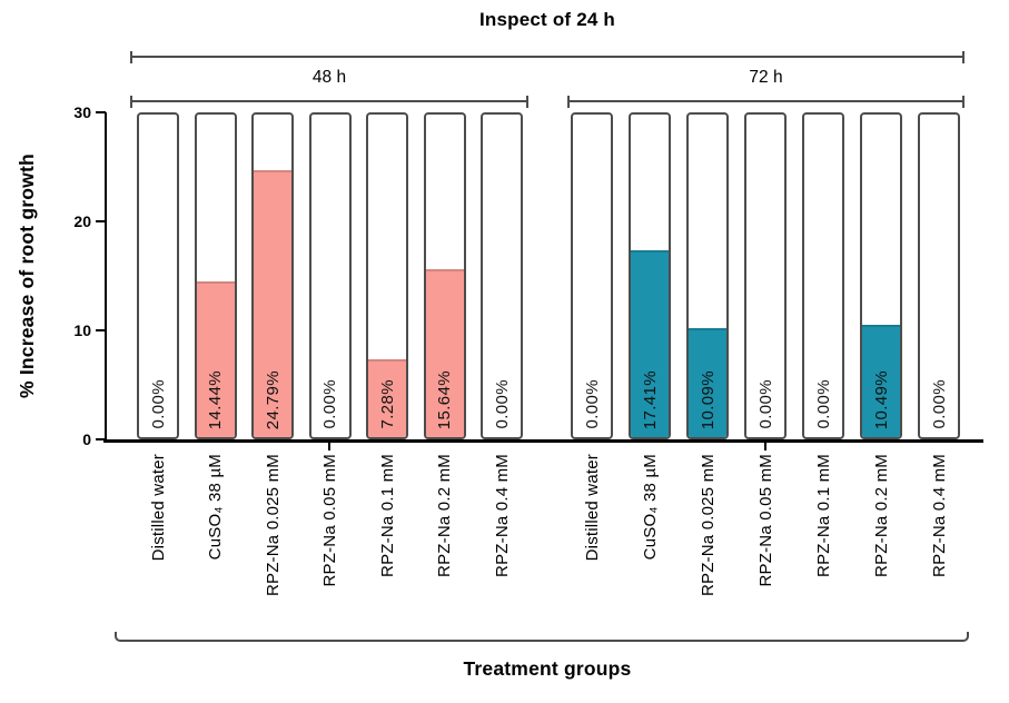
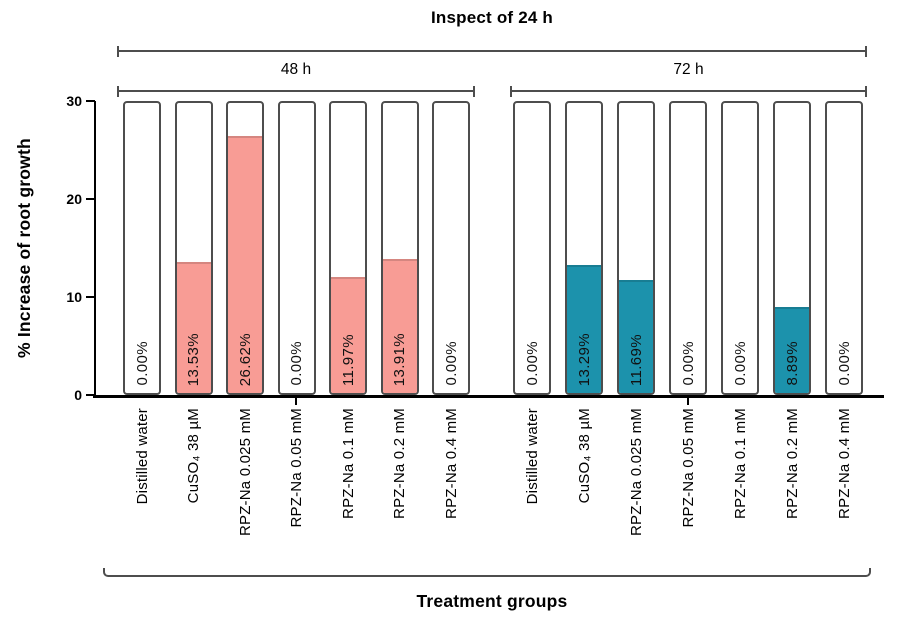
48 h/CuSO₄ 38 µM: 14.44% -> 13.53%
72 h/CuSO₄ 38 µM: 17.41% -> 13.29%
48 h/RPZ-Na 0.025 mM: 24.79% -> 26.62%
72 h/RPZ-Na 0.025 mM: 10.09% -> 11.69%
48 h/RPZ-Na 0.1 mM: 7.28% -> 11.97%
48 h/RPZ-Na 0.2 mM: 15.64% -> 13.91%
72 h/RPZ-Na 0.2 mM: 10.49% -> 8.89%
